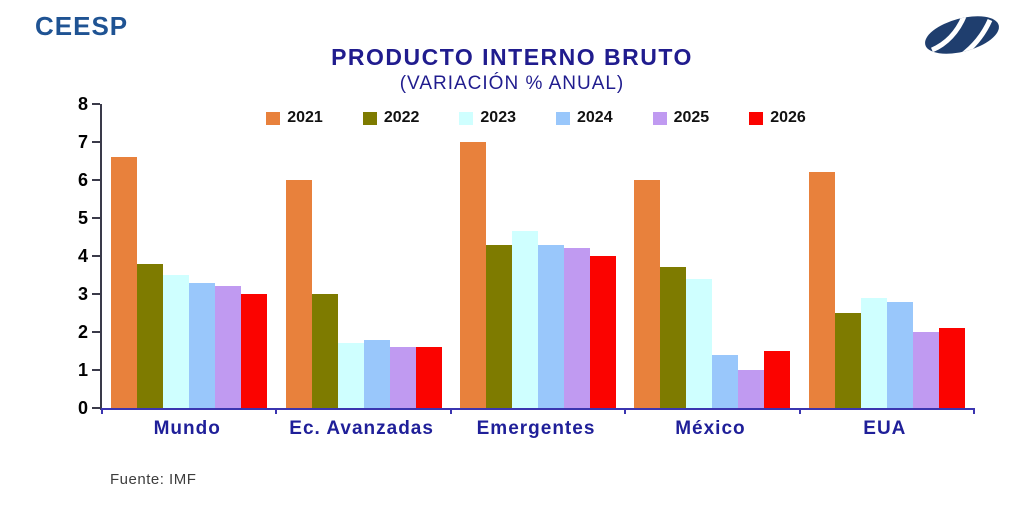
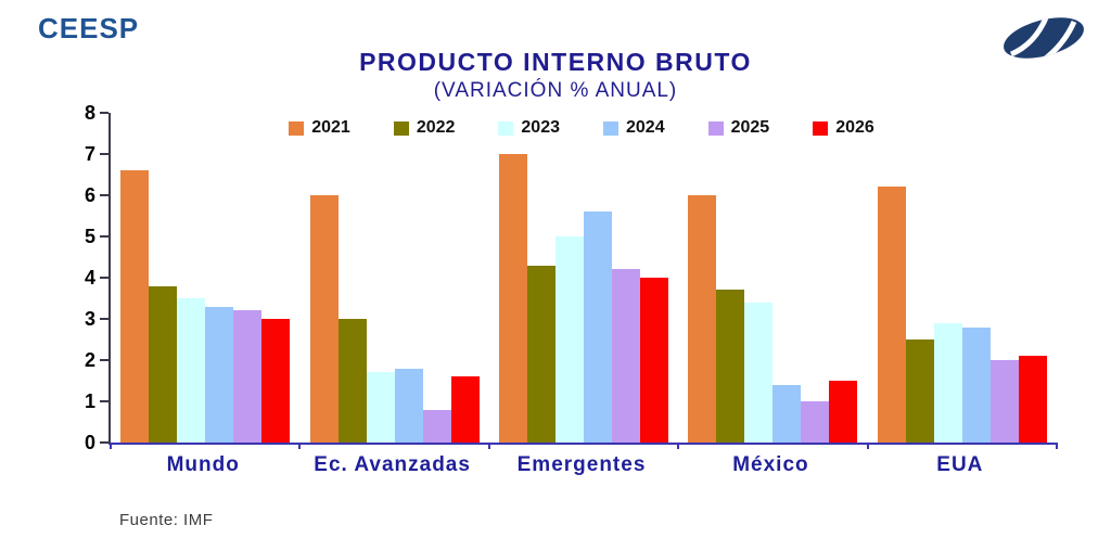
2025/Ec. Avanzadas: 1.6 -> 0.8
2023/Emergentes: 4.7 -> 5.0
2024/Emergentes: 4.3 -> 5.6
